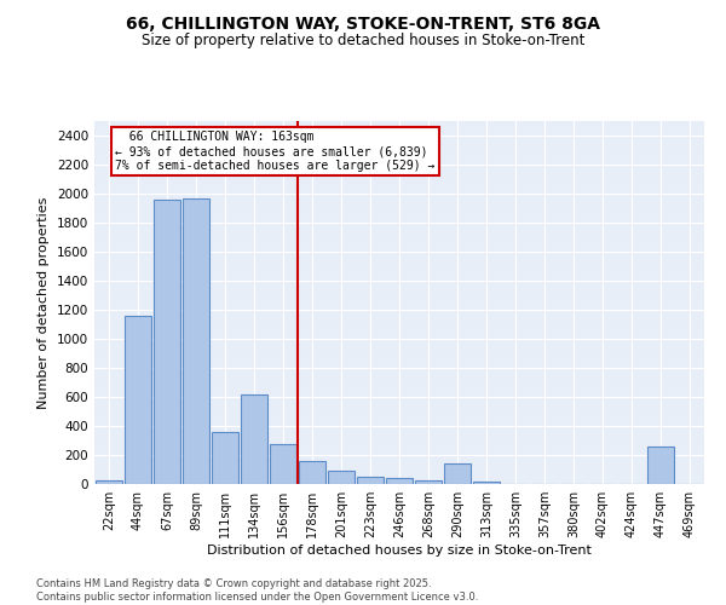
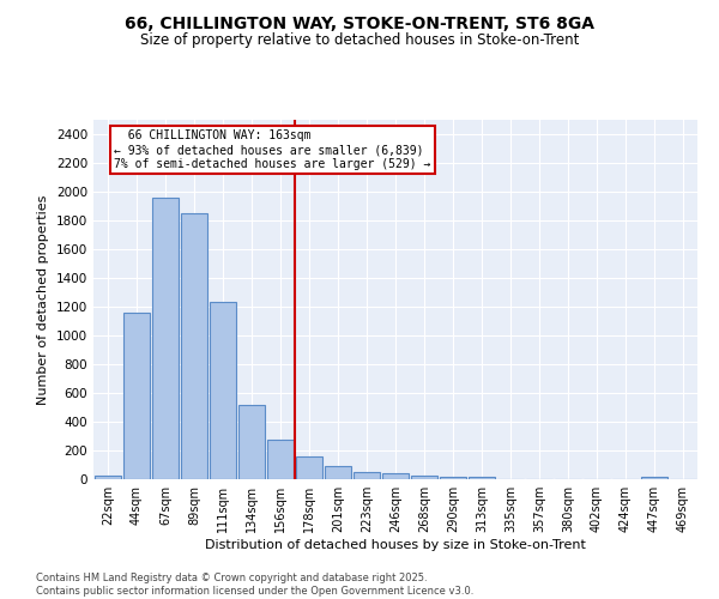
89sqm: 1970 -> 1850
111sqm: 360 -> 1230
134sqm: 620 -> 520
290sqm: 140 -> 20
447sqm: 260 -> 20
